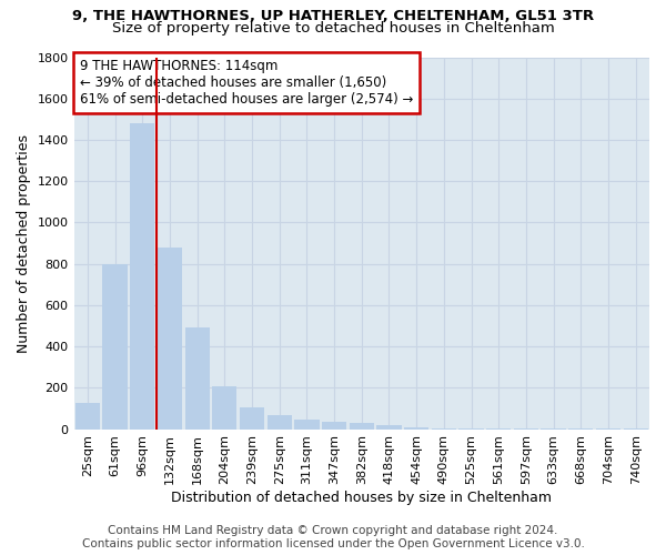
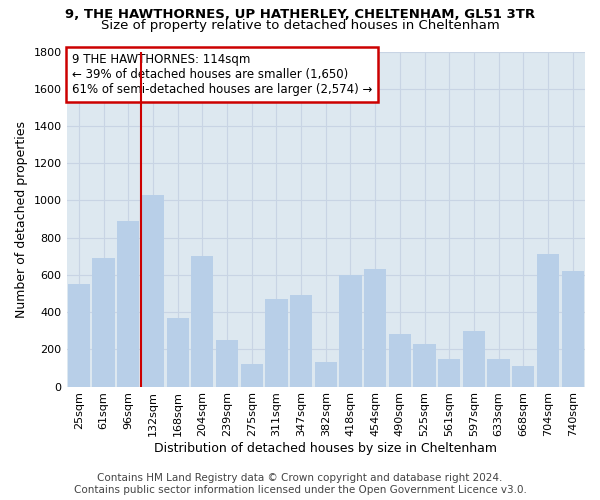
25sqm: 120 -> 550
61sqm: 800 -> 690
96sqm: 1480 -> 890
132sqm: 880 -> 1030
168sqm: 490 -> 370
204sqm: 200 -> 700
239sqm: 100 -> 250
275sqm: 60 -> 120
311sqm: 40 -> 470
347sqm: 40 -> 490
382sqm: 30 -> 130
418sqm: 20 -> 600
454sqm: 10 -> 630
490sqm: 0 -> 280
525sqm: 0 -> 230
561sqm: 0 -> 150
597sqm: 0 -> 300
633sqm: 0 -> 150
668sqm: 0 -> 110
704sqm: 0 -> 710
740sqm: 0 -> 620
